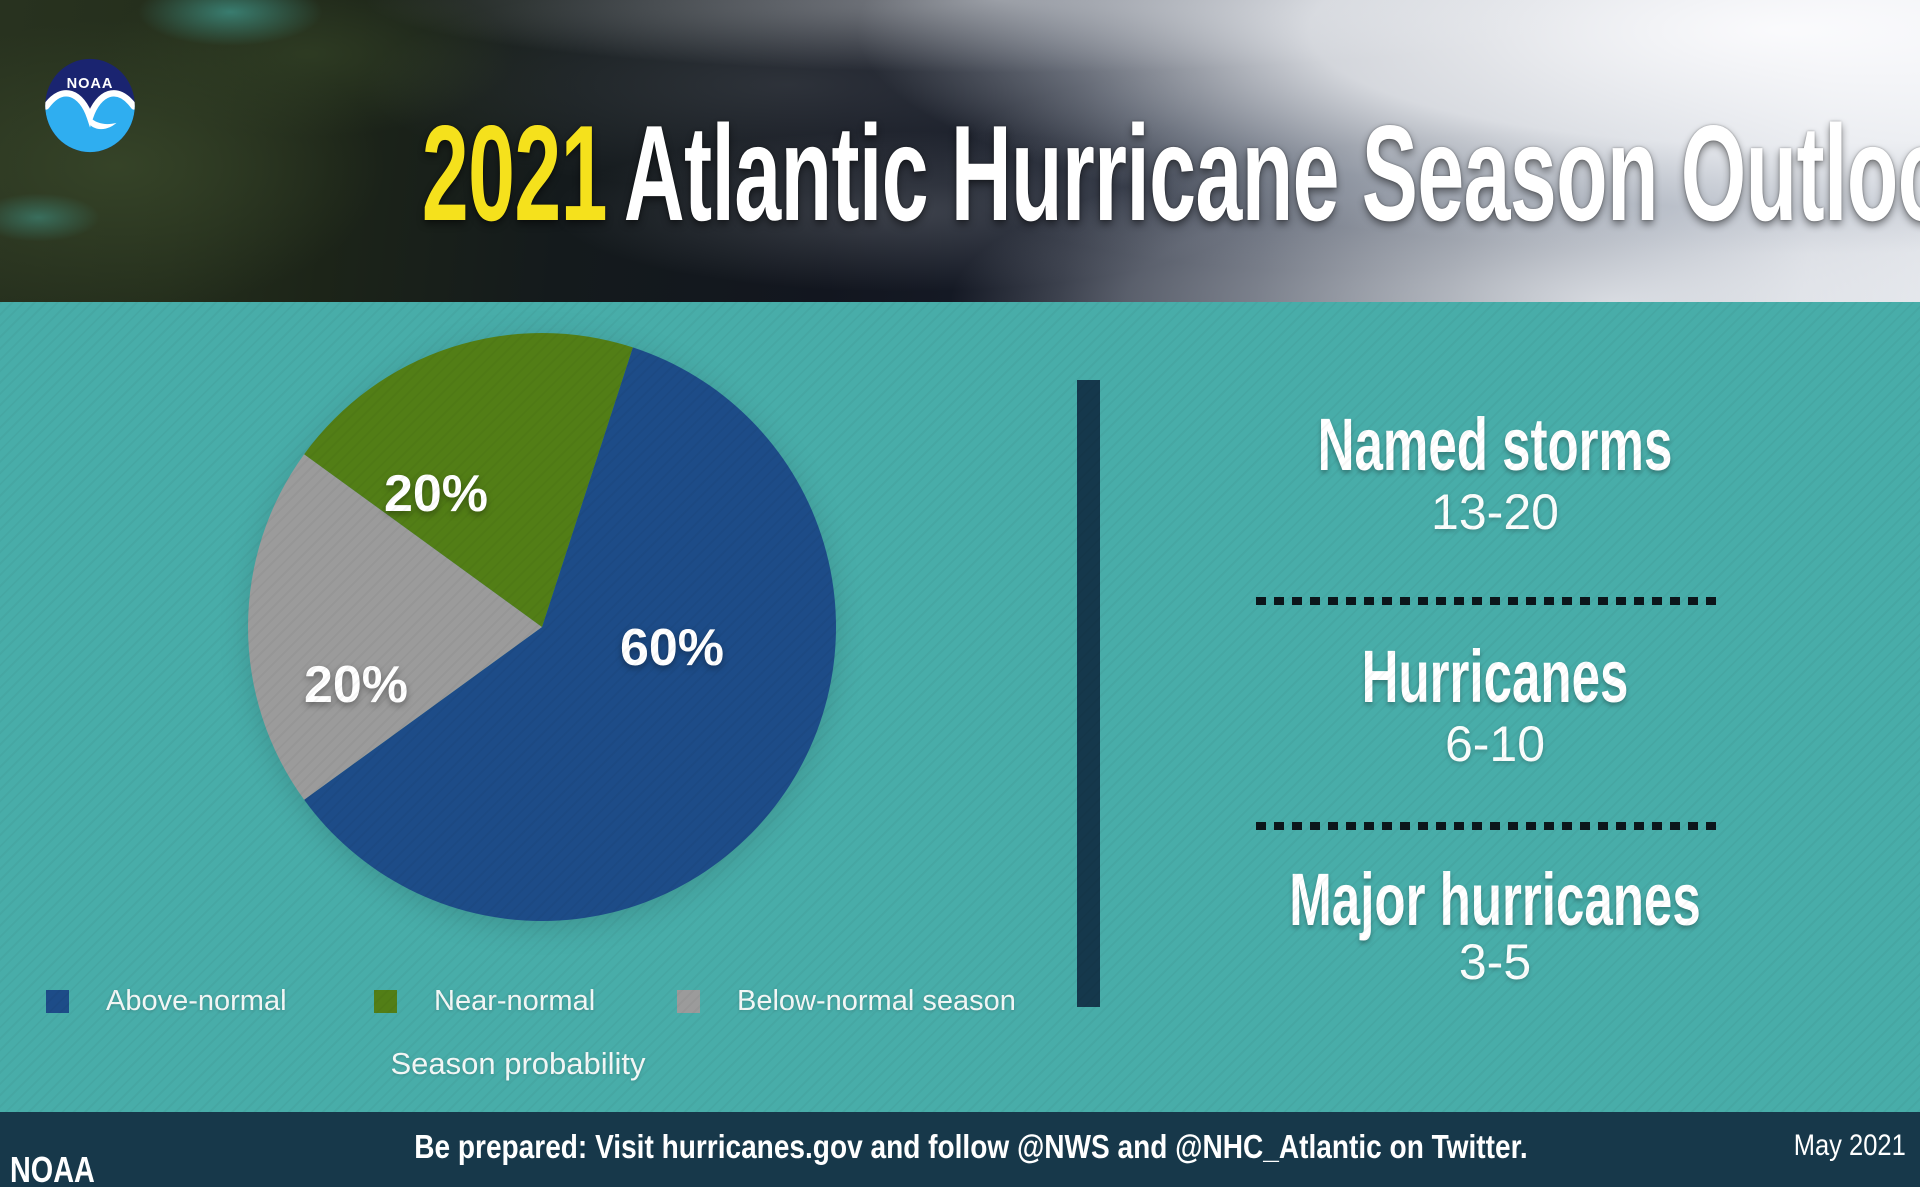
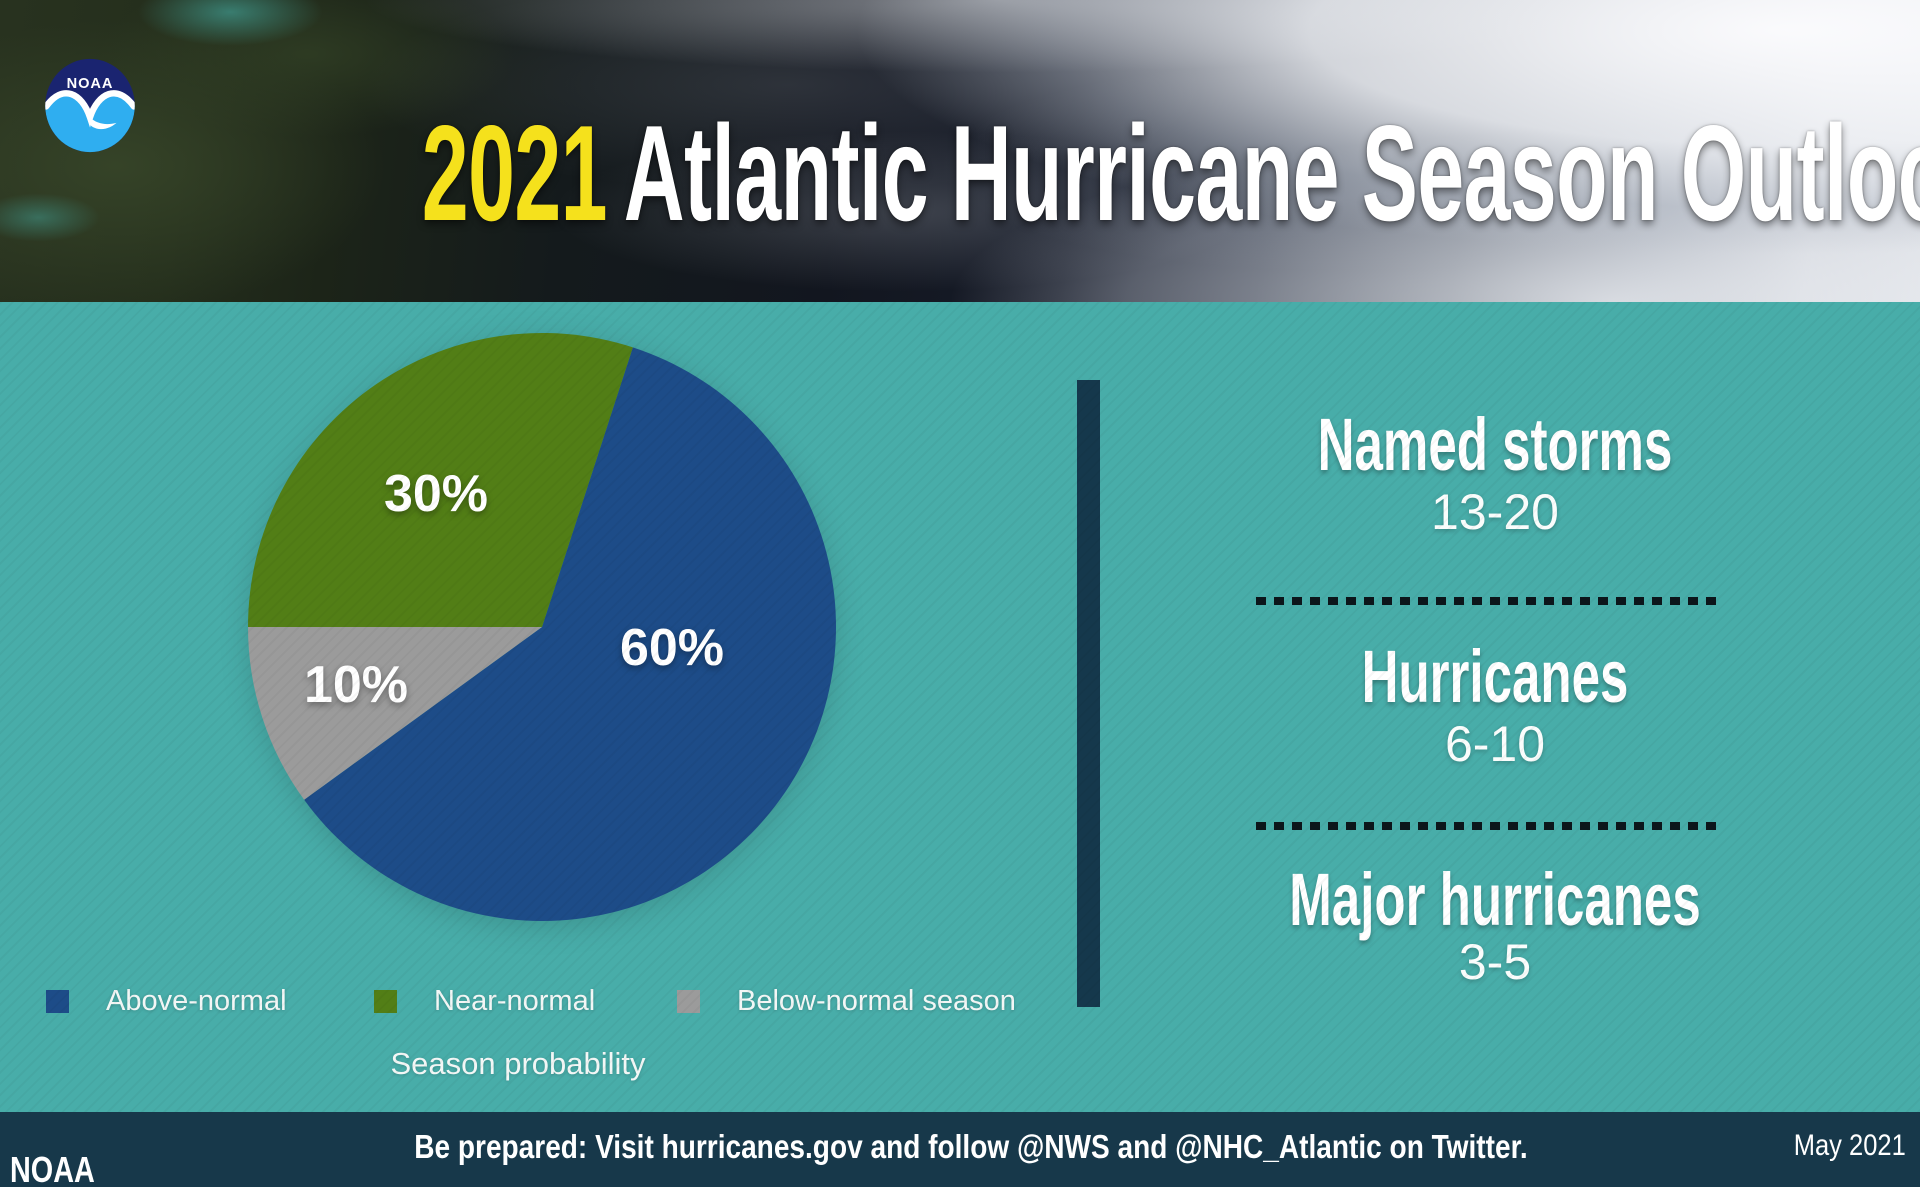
Near-normal: 20% -> 30%
Below-normal season: 20% -> 10%
